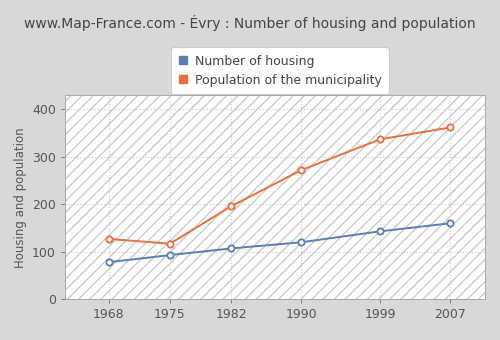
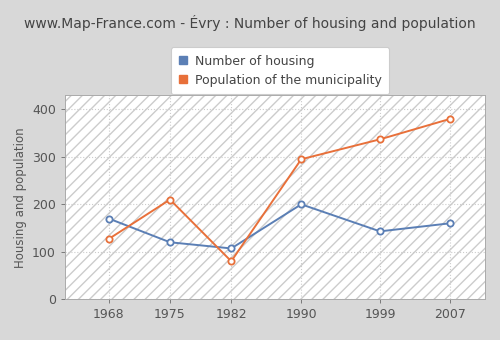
Number of housing/1968: 78 -> 170
Number of housing/1975: 93 -> 120
Population of the municipality/1975: 117 -> 210
Population of the municipality/1982: 196 -> 80
Number of housing/1990: 120 -> 200
Population of the municipality/1990: 272 -> 295
Population of the municipality/2007: 362 -> 380
